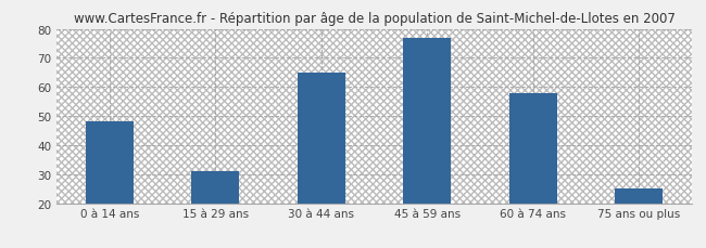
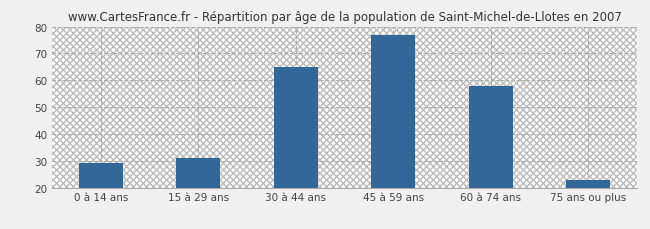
0 à 14 ans: 48 -> 29
75 ans ou plus: 25 -> 23
